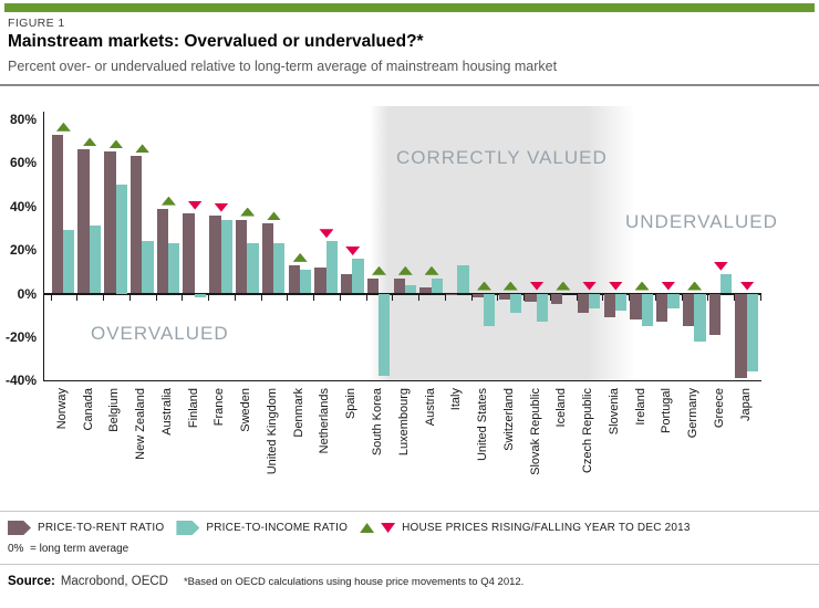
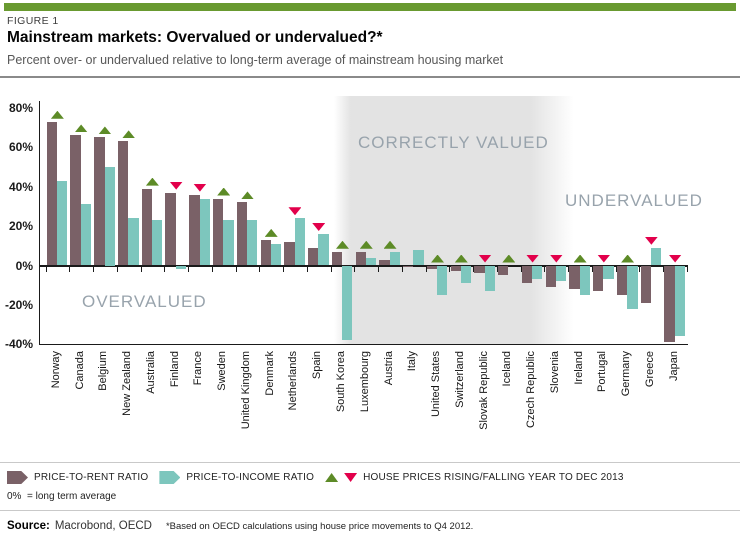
PRICE-TO-INCOME RATIO/Norway: 29% -> 43%
PRICE-TO-INCOME RATIO/Italy: 13% -> 8%
